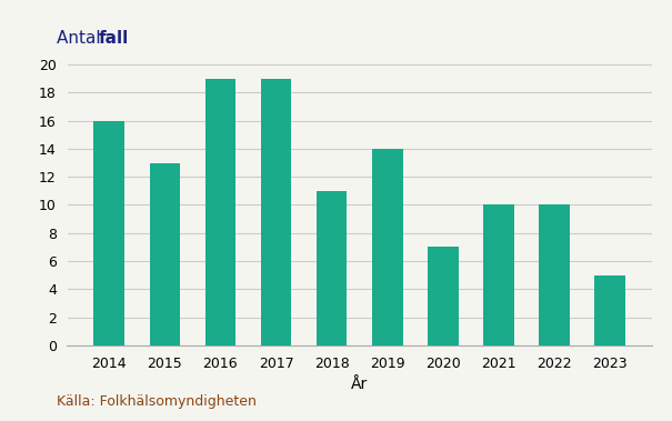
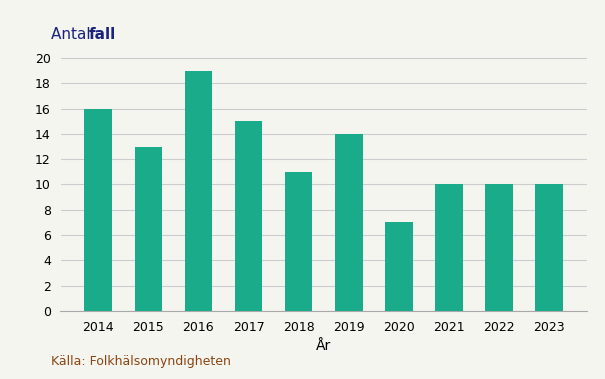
2017: 19 -> 15
2023: 5 -> 10
